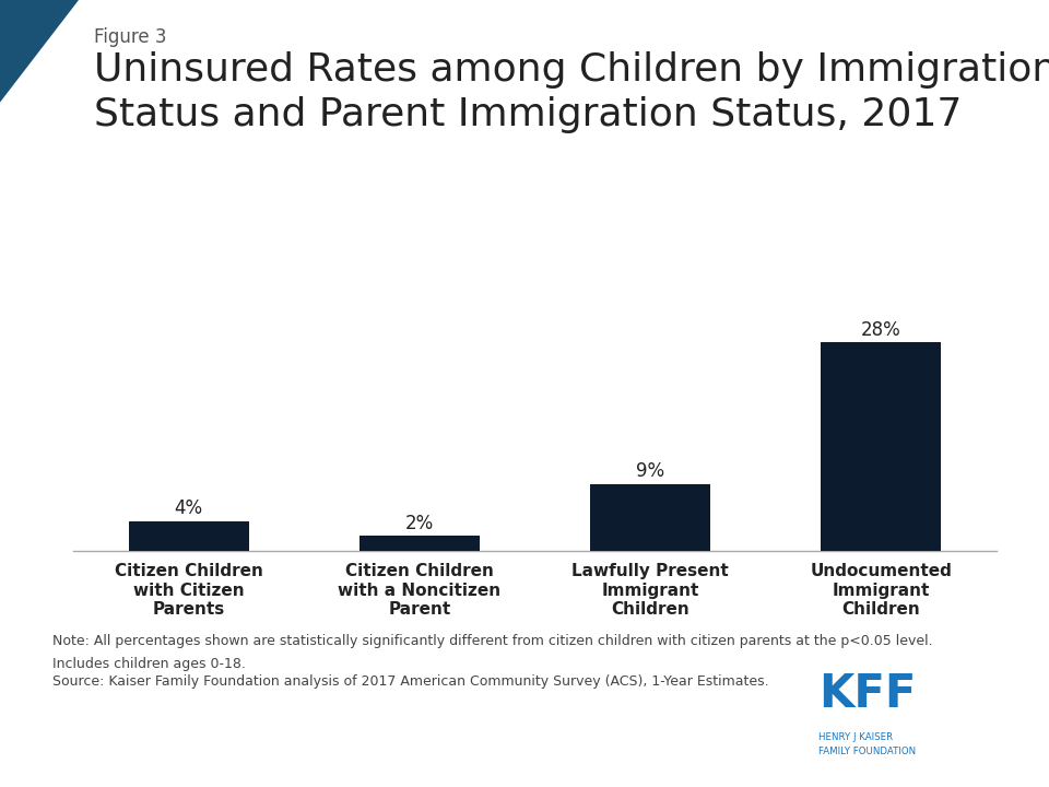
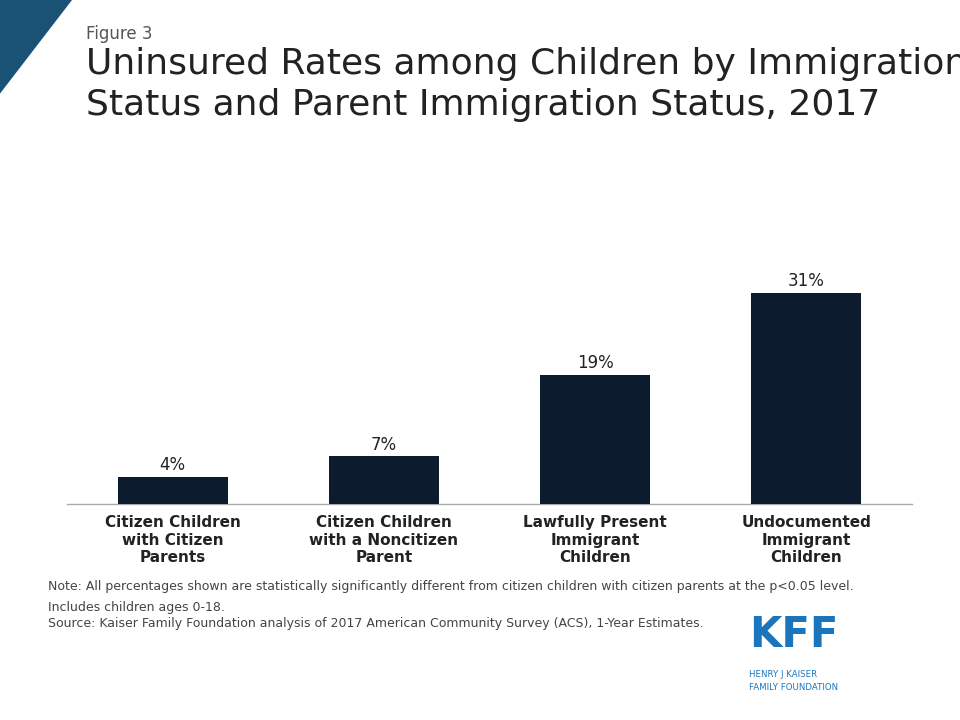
Citizen Children with a Noncitizen Parent: 2% -> 7%
Lawfully Present Immigrant Children: 9% -> 19%
Undocumented Immigrant Children: 28% -> 31%
